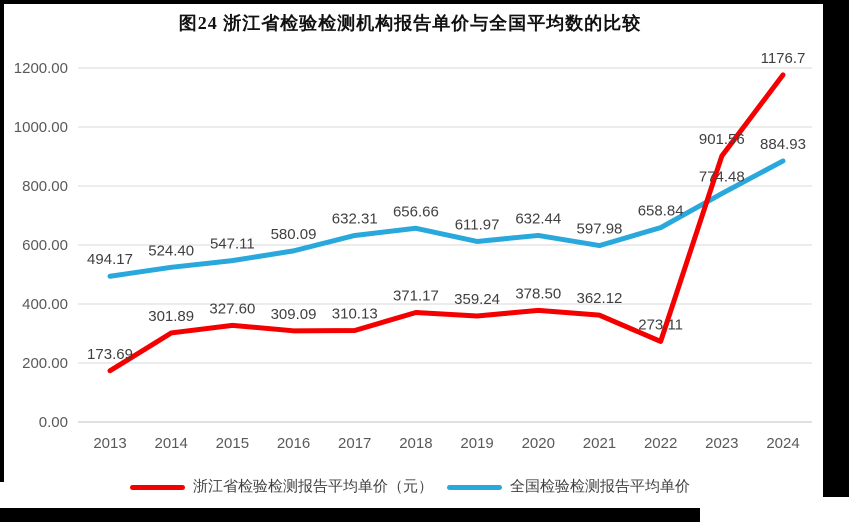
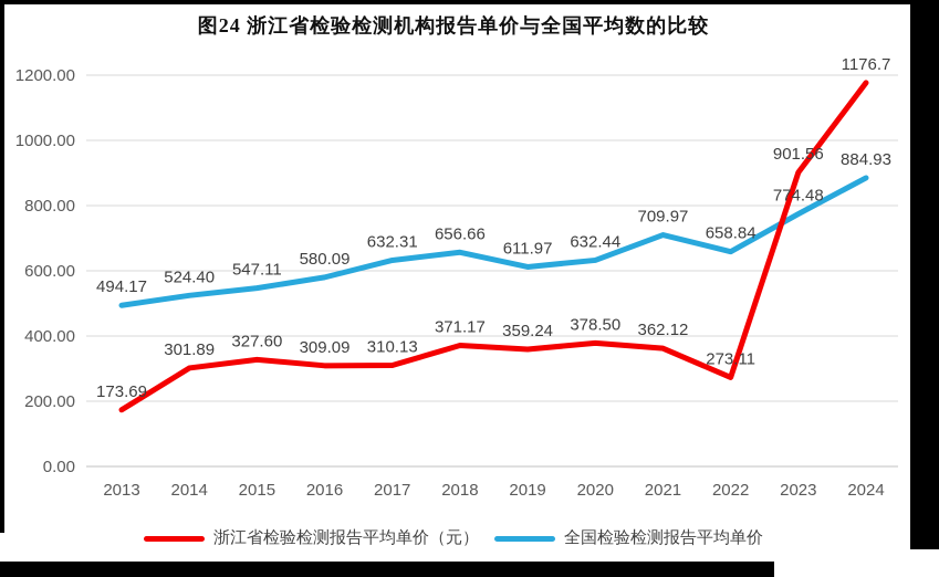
全国检验检测报告平均单价/2021: 597.98 -> 709.97
